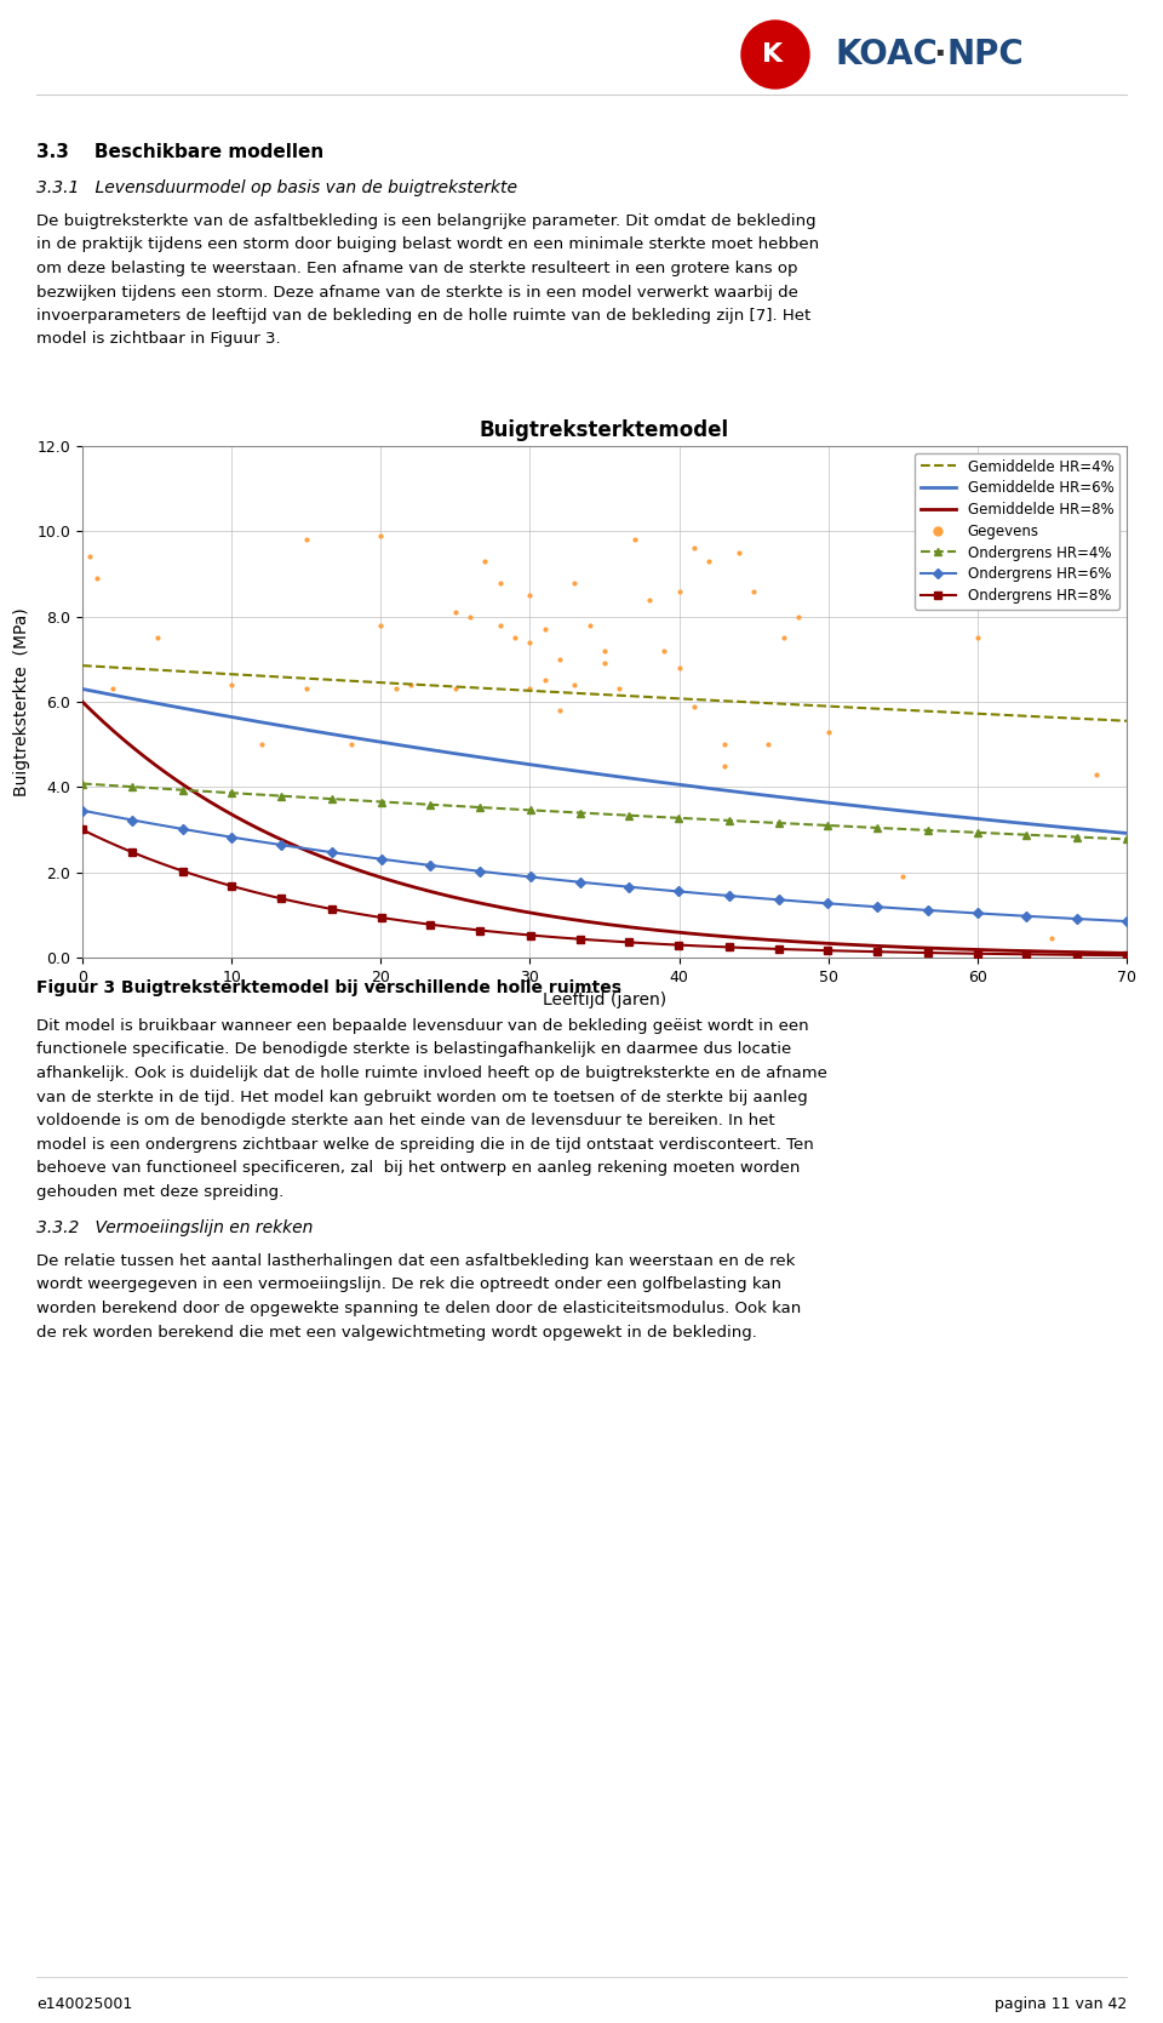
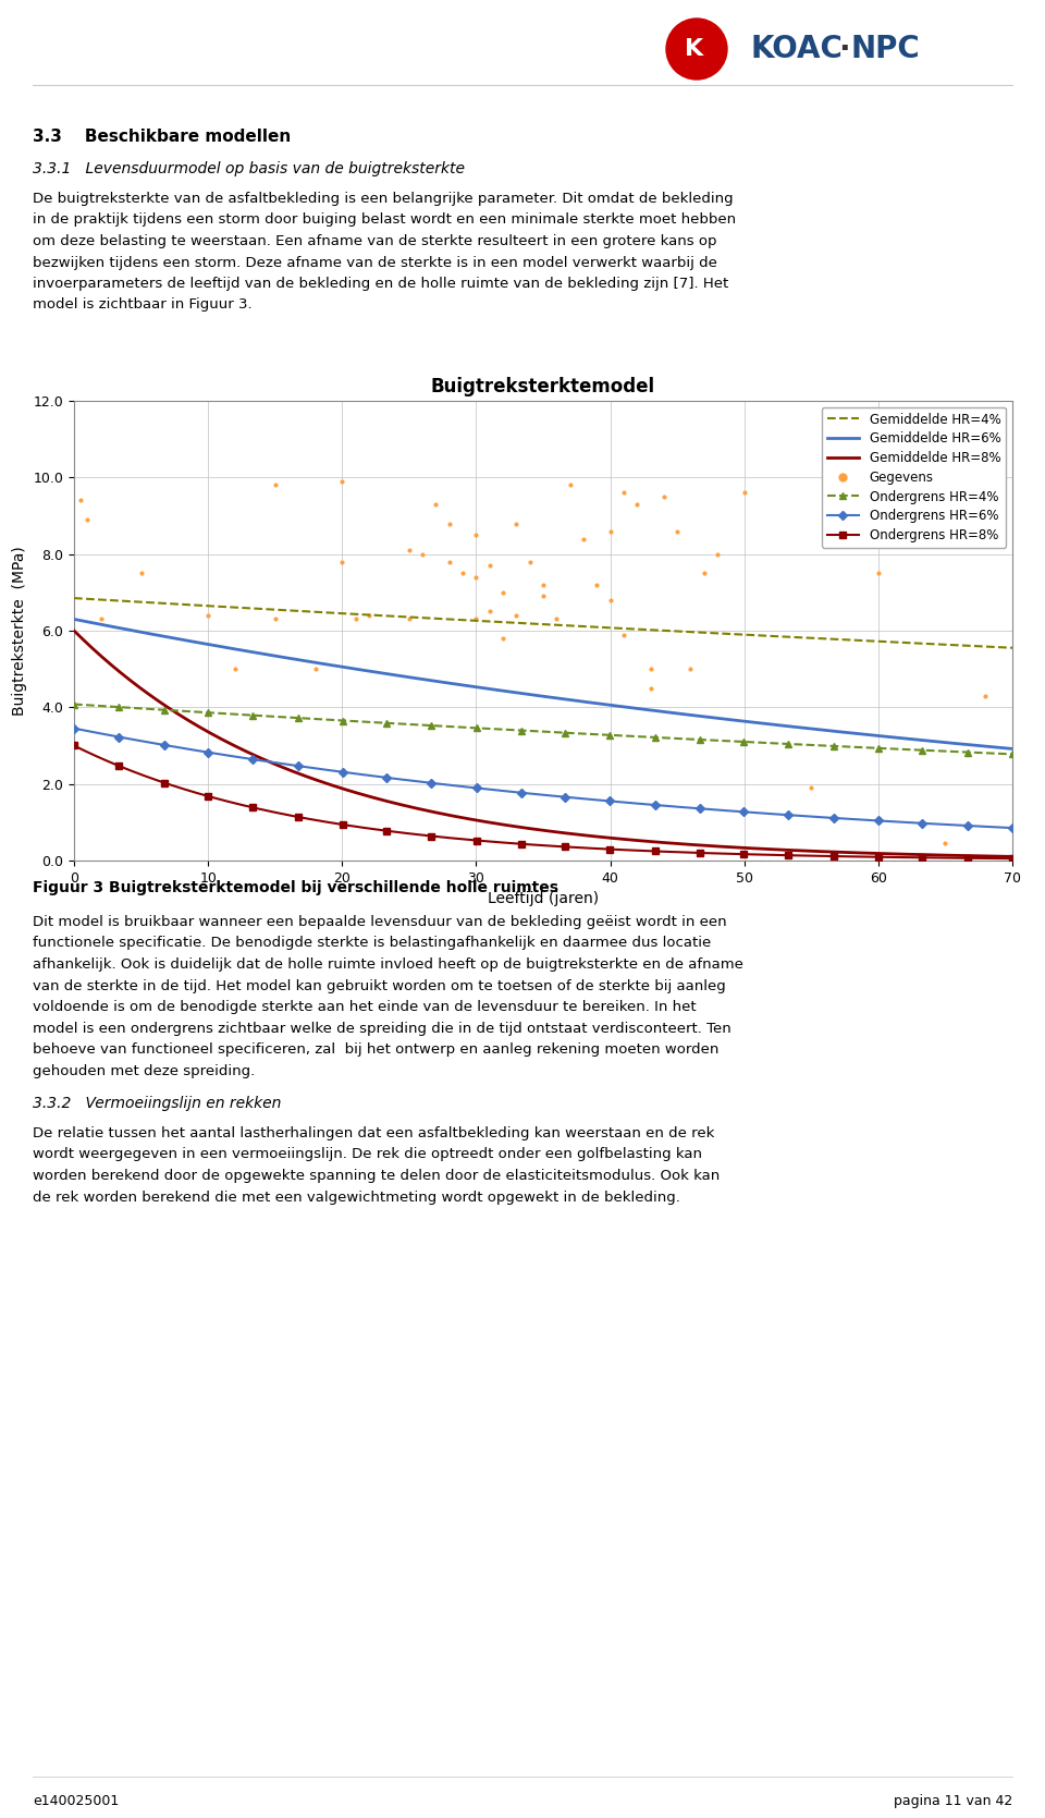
Gegevens/50: 5.30 -> 9.60
